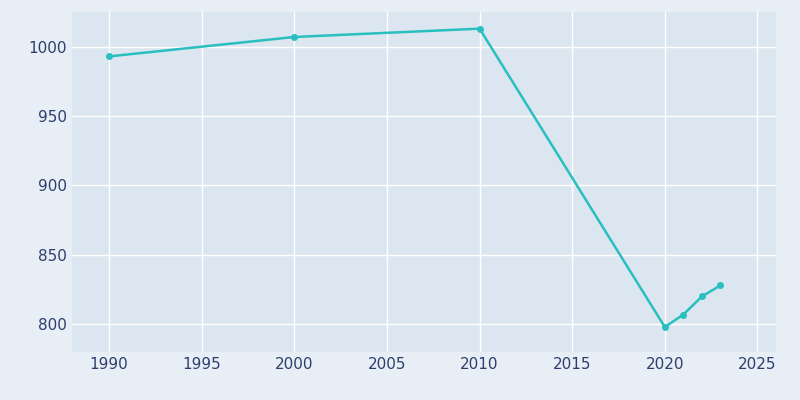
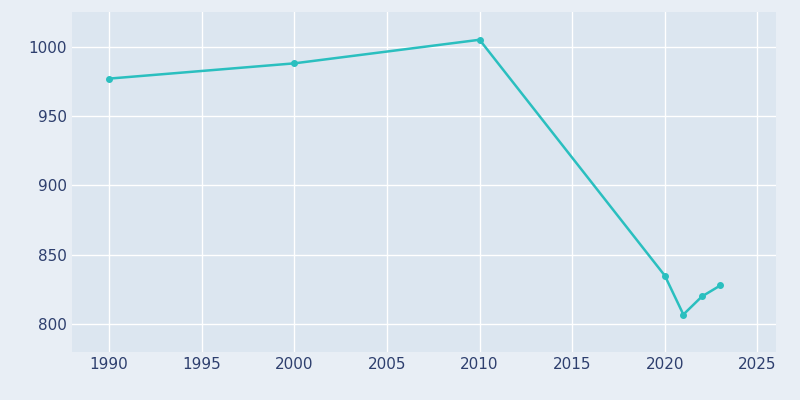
1990: 993 -> 977
2000: 1007 -> 988
2010: 1013 -> 1005
2020: 798 -> 835
